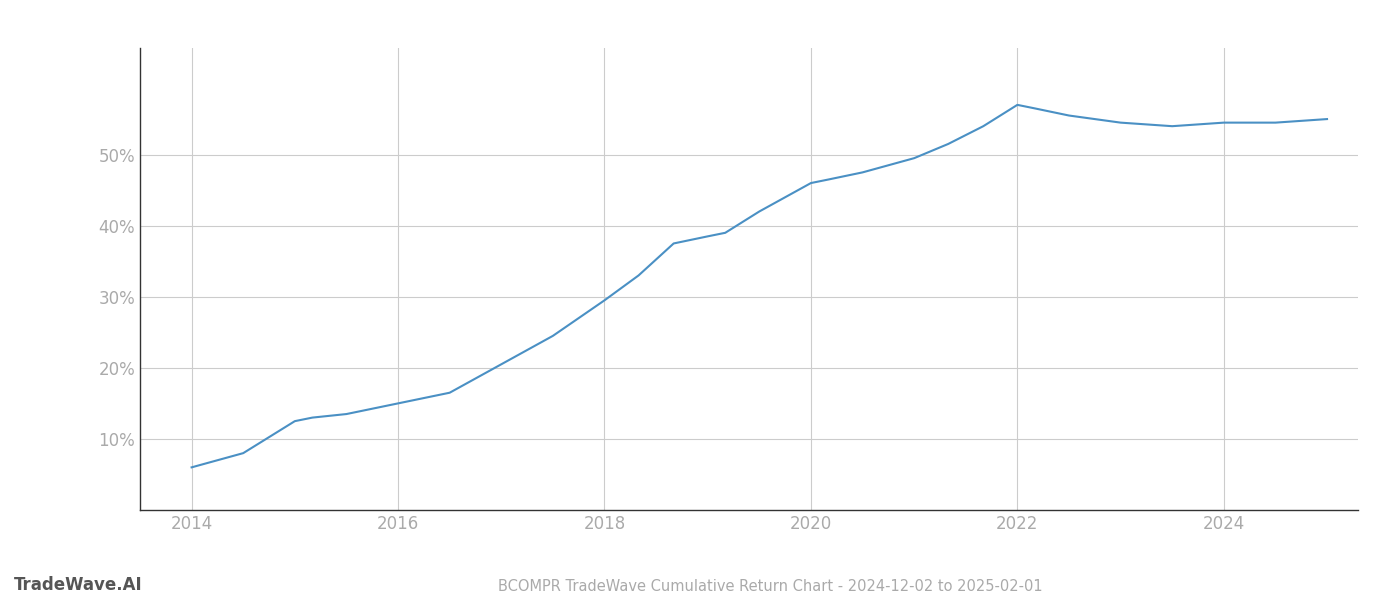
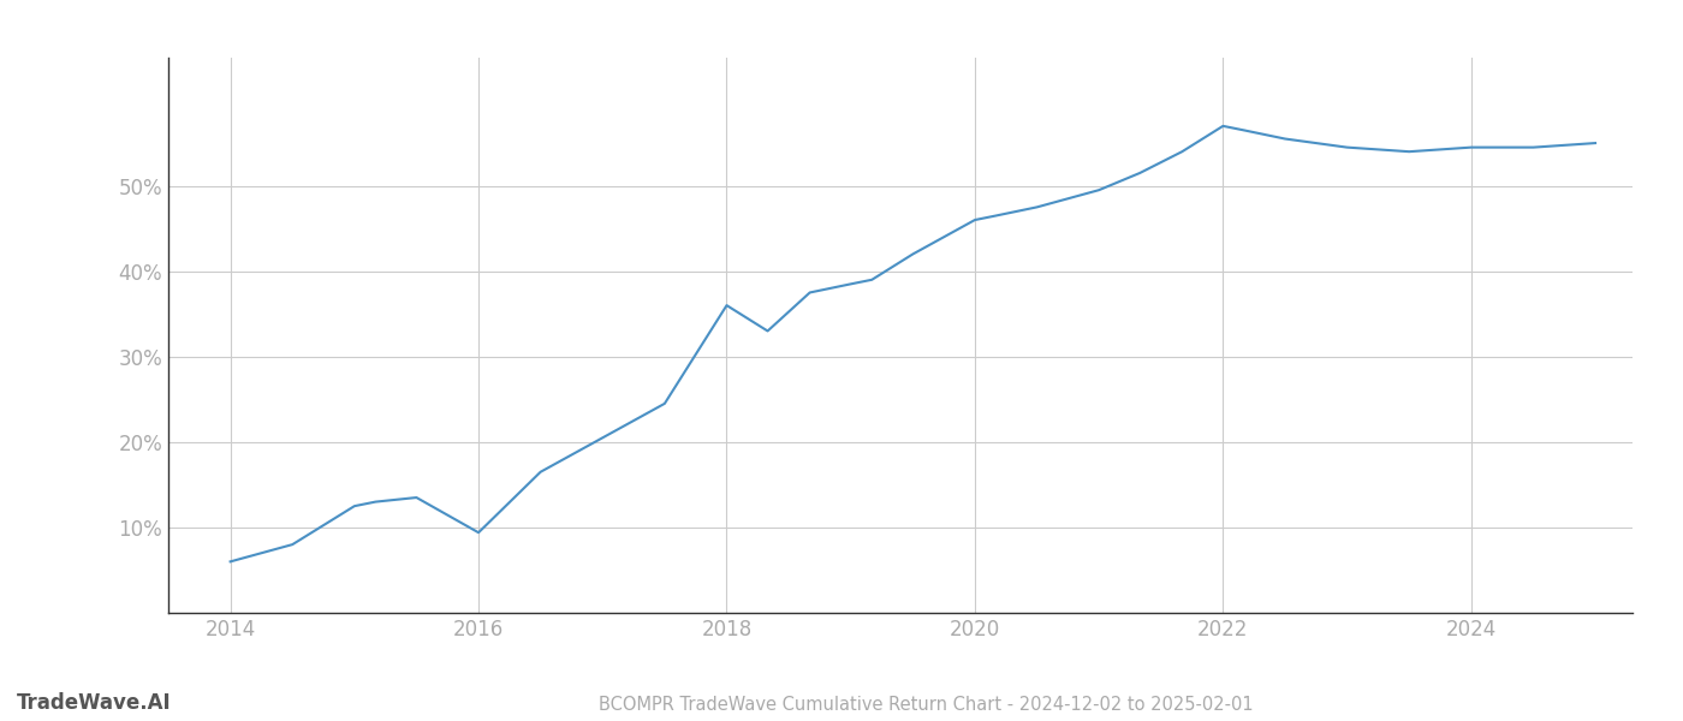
2016: 15.0% -> 9.4%
2018: 29.5% -> 36.0%
